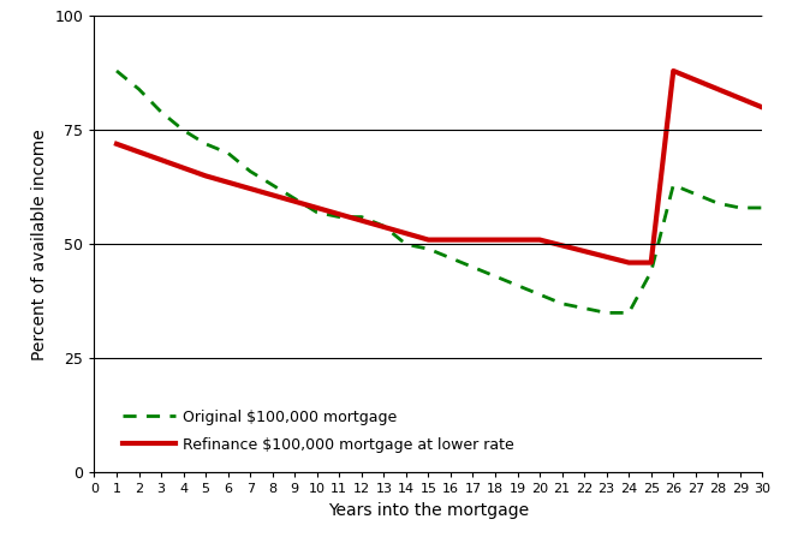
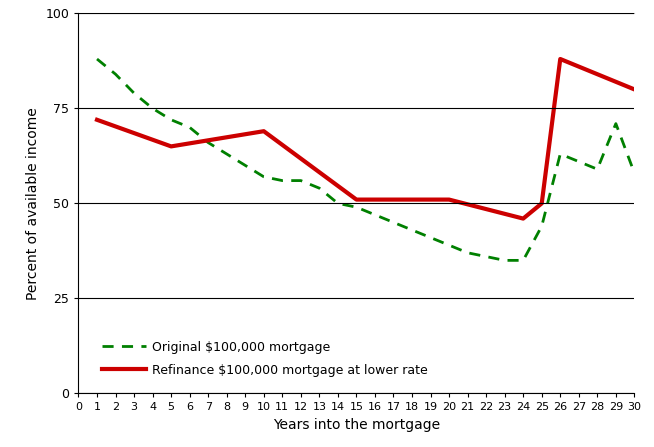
Refinance $100,000 mortgage at lower rate/10: 58 -> 69
Refinance $100,000 mortgage at lower rate/25: 46 -> 50
Original $100,000 mortgage/29: 58 -> 71
